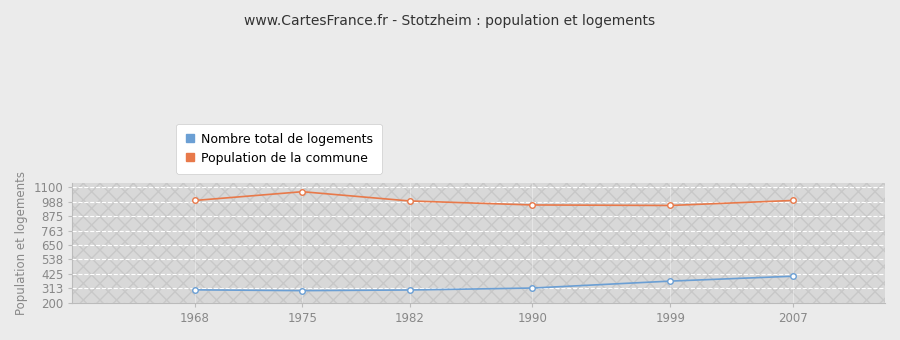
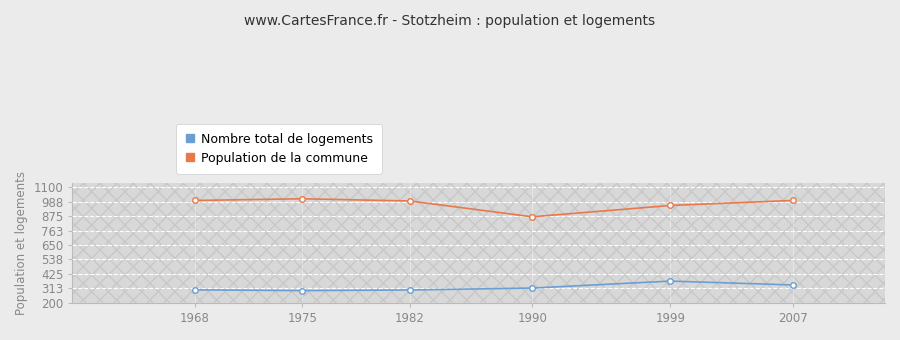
Population de la commune/1975: 1060 -> 1010
Population de la commune/1990: 960 -> 870
Nombre total de logements/2007: 410 -> 340
